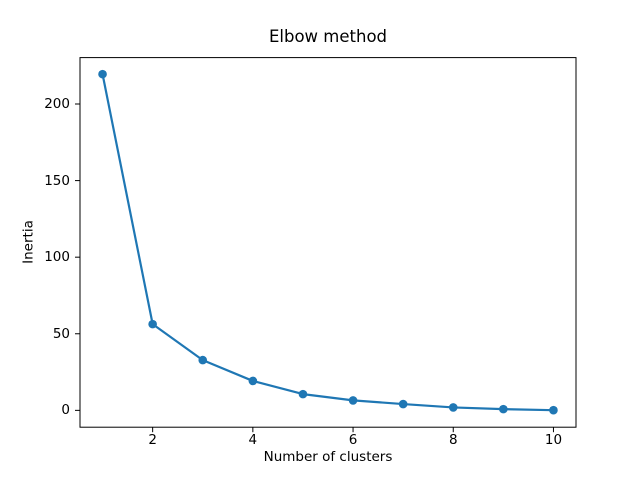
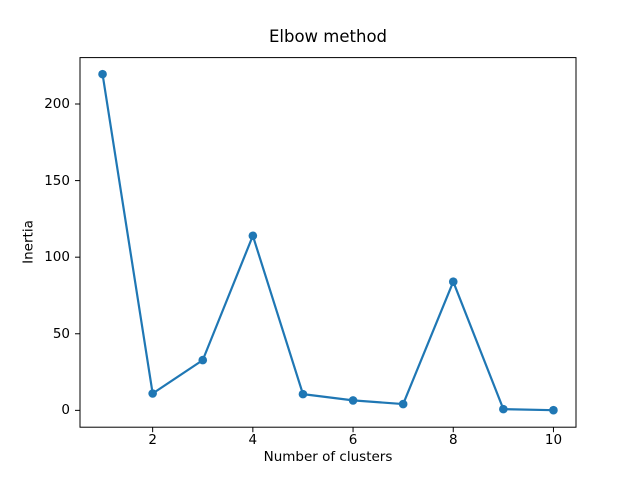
2: 56 -> 11
4: 19 -> 114
8: 2 -> 84
